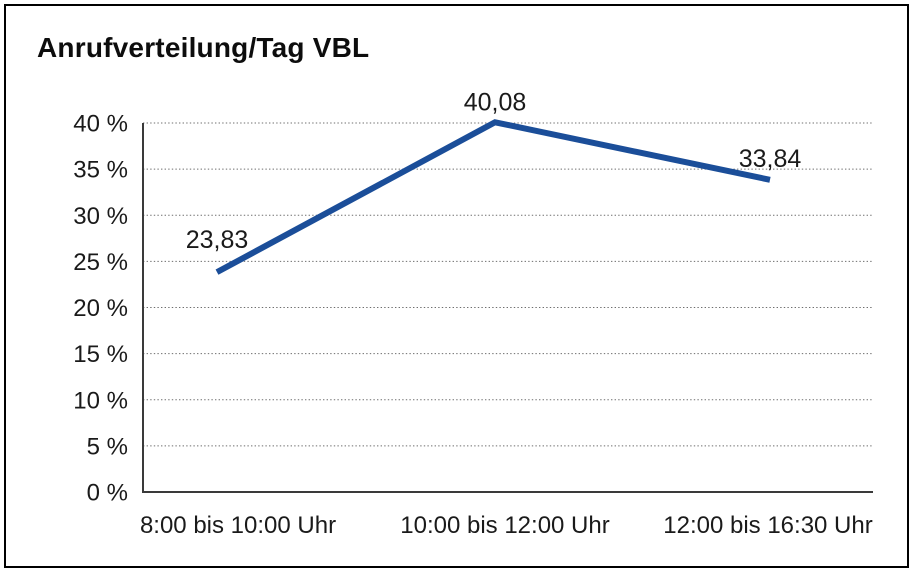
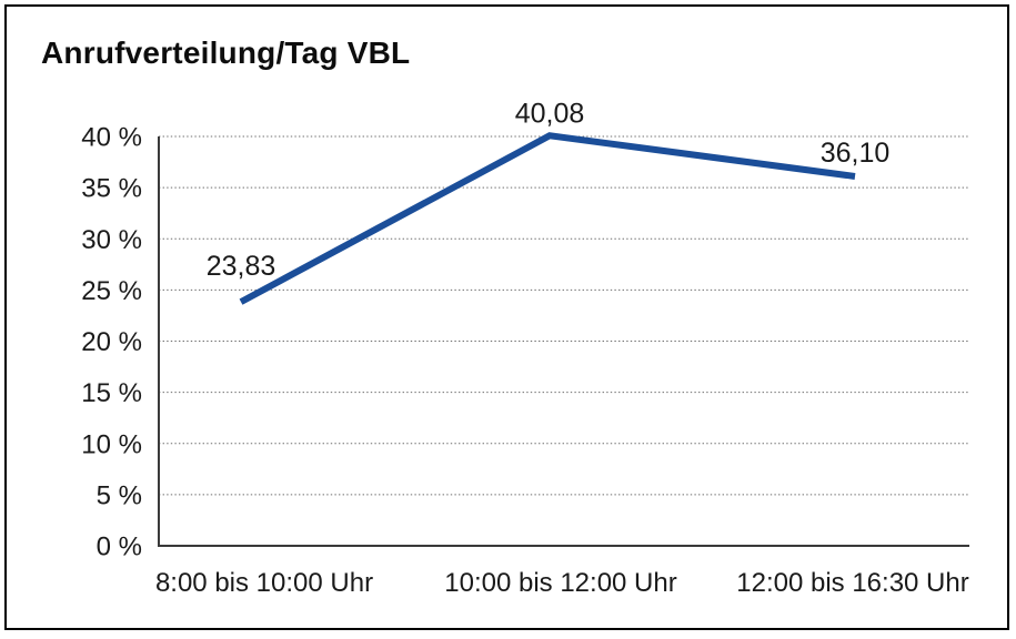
12:00 bis 16:30 Uhr: 33,84 -> 36,10
